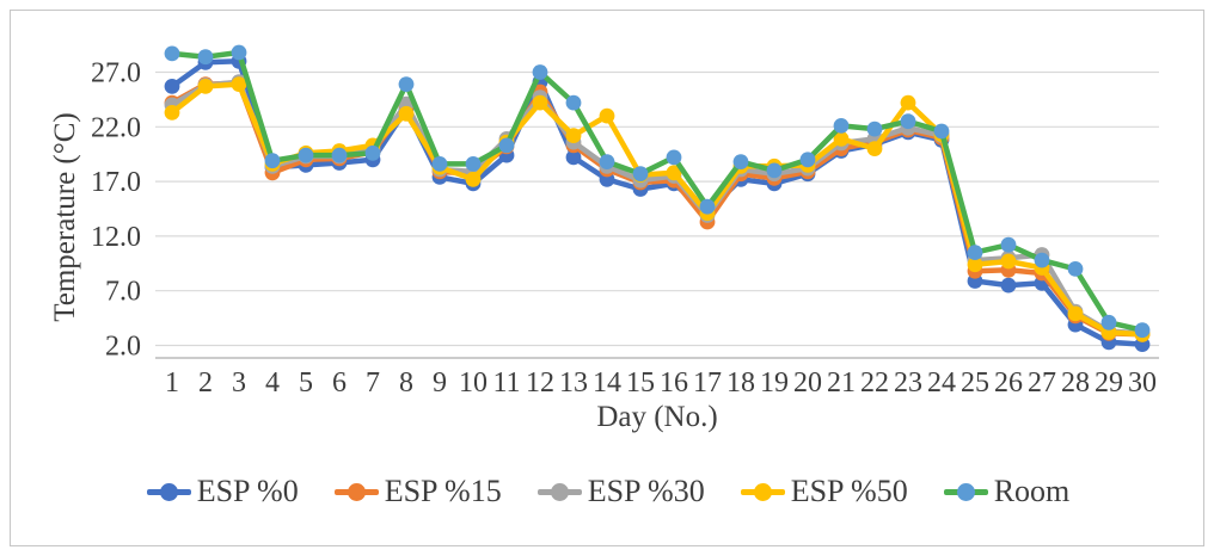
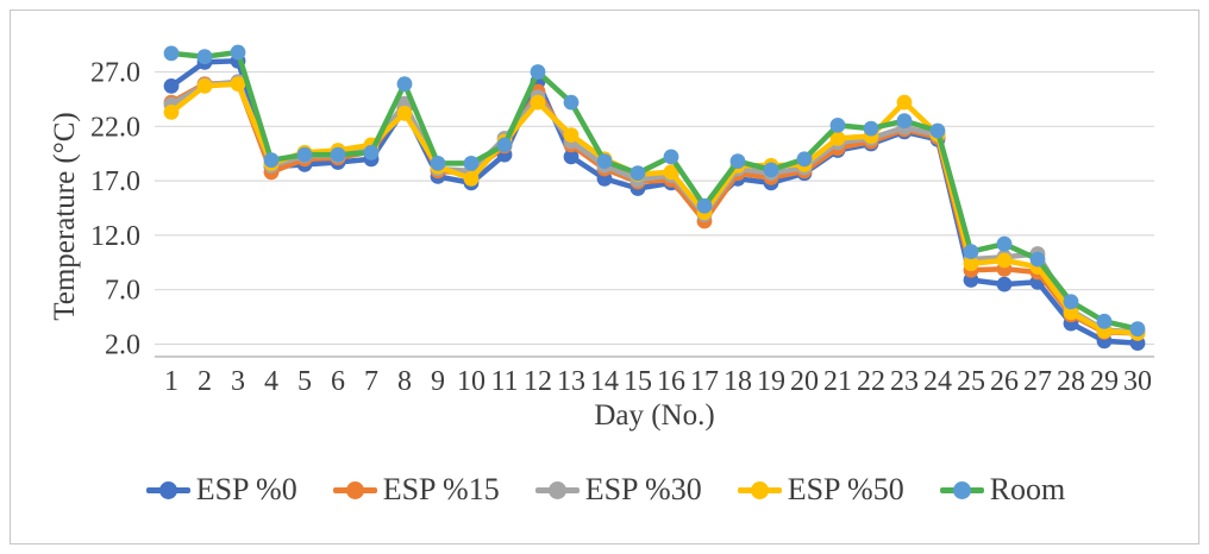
ESP %50/14: 23 -> 19
ESP %50/22: 20 -> 21
Room/28: 9 -> 6
